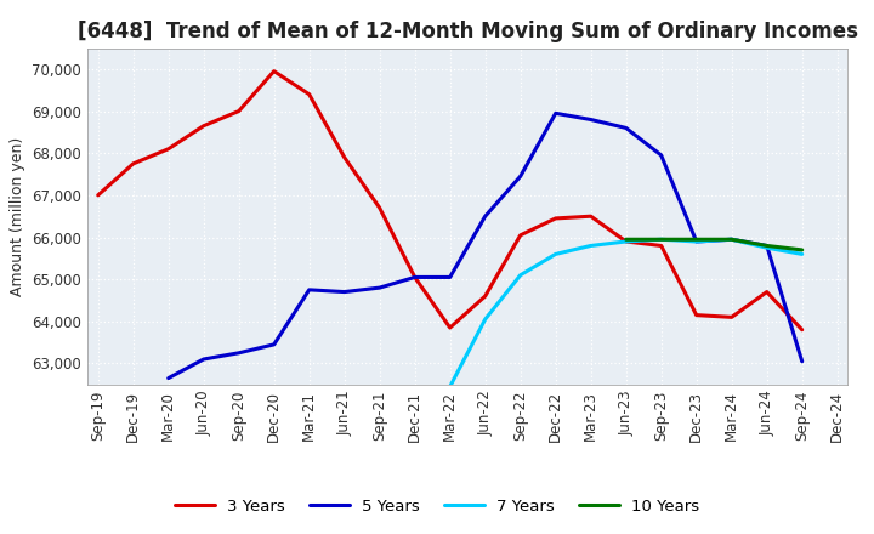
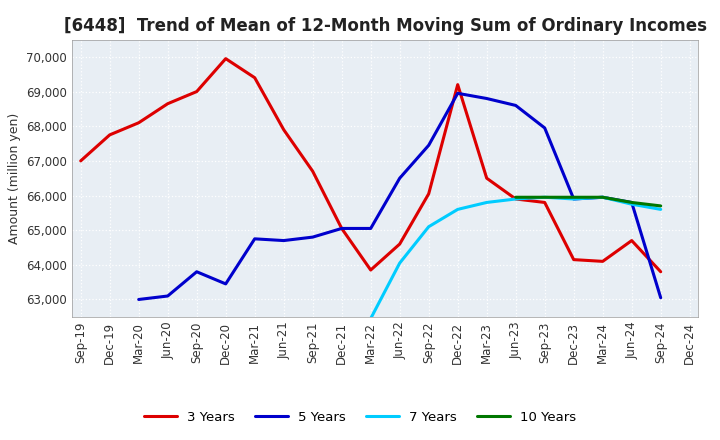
5 Years/Mar-20: 62,650 -> 63,000
5 Years/Sep-20: 63,250 -> 63,800
3 Years/Dec-22: 66,450 -> 69,200
